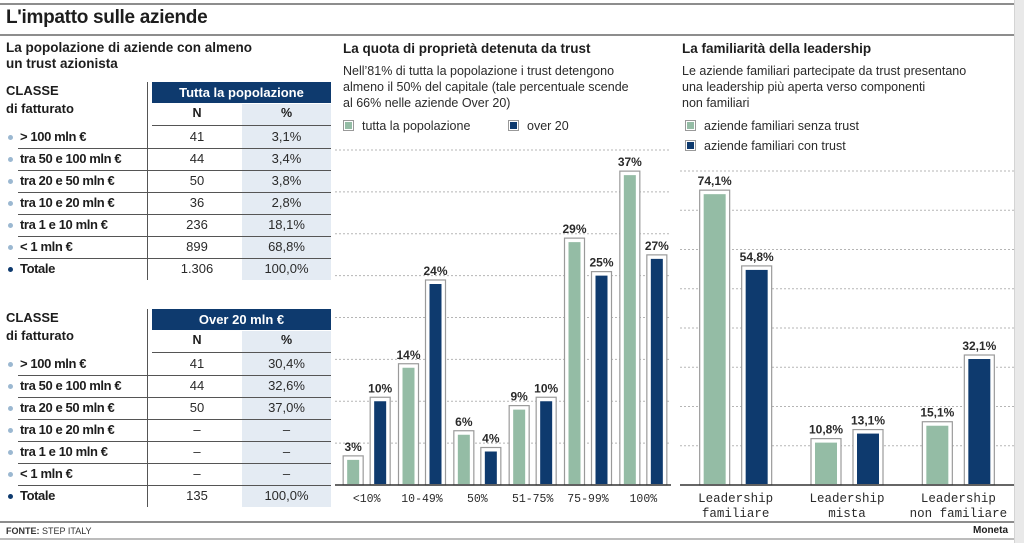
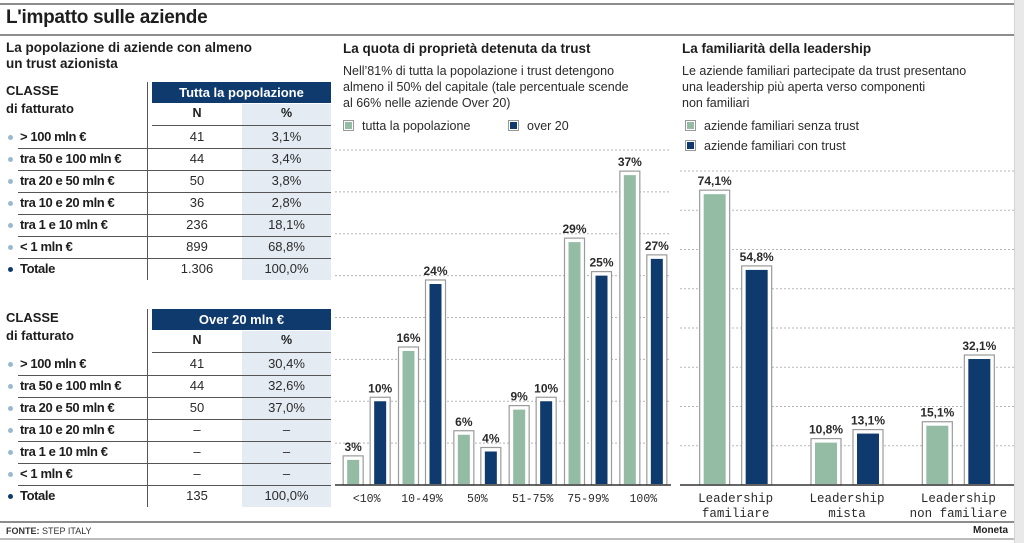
La quota di proprietà detenuta da trust/tutta la popolazione/10-49%: 14% -> 16%
